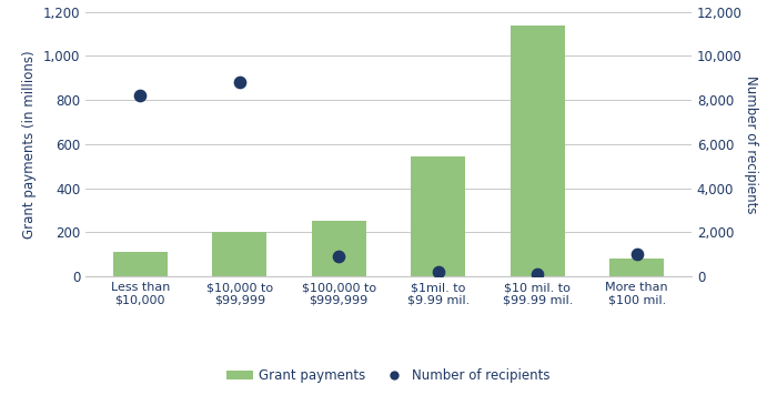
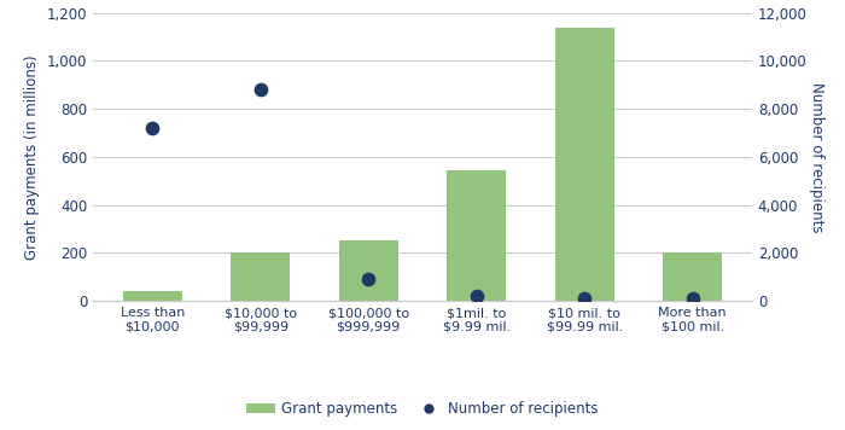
Grant payments/Less than $10,000: 110 -> 40
Number of recipients/Less than $10,000: 8,200 -> 7,200
Grant payments/More than $100 mil.: 80 -> 200
Number of recipients/More than $100 mil.: 1,000 -> 100
